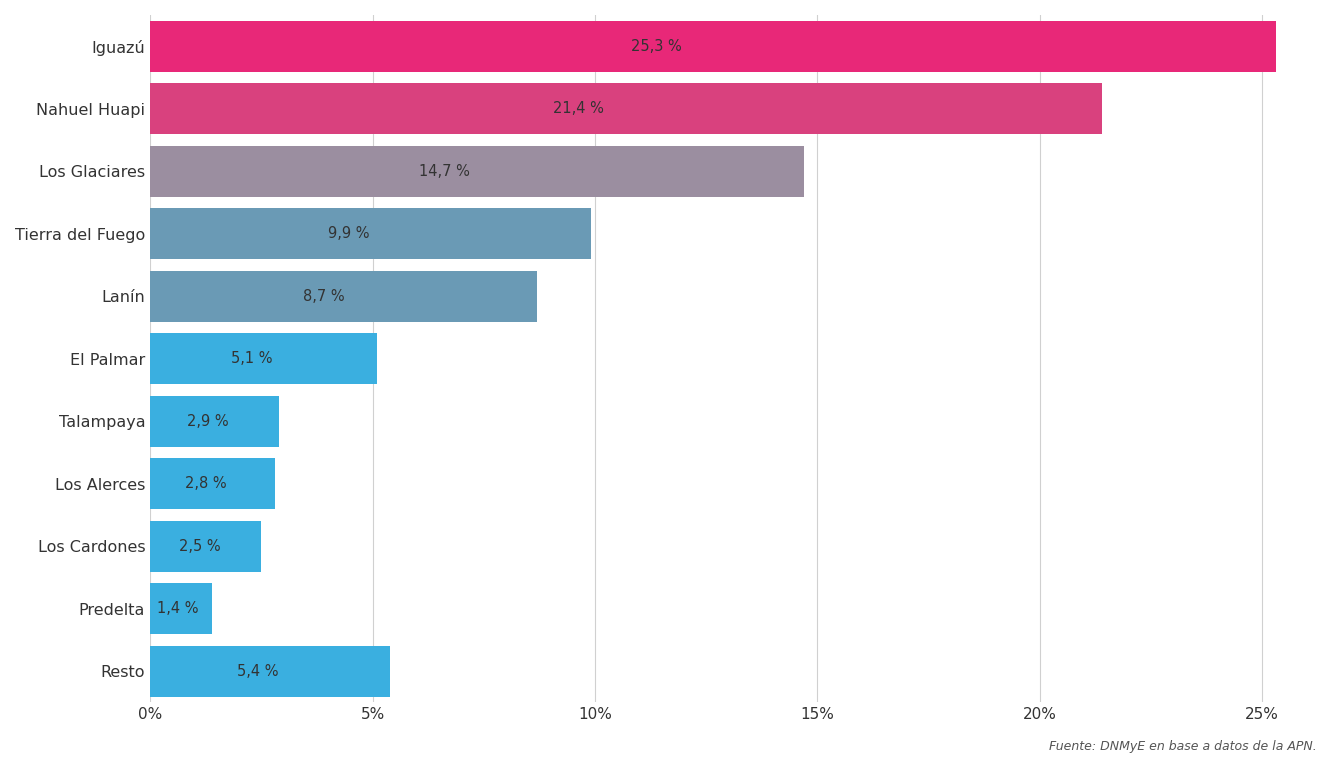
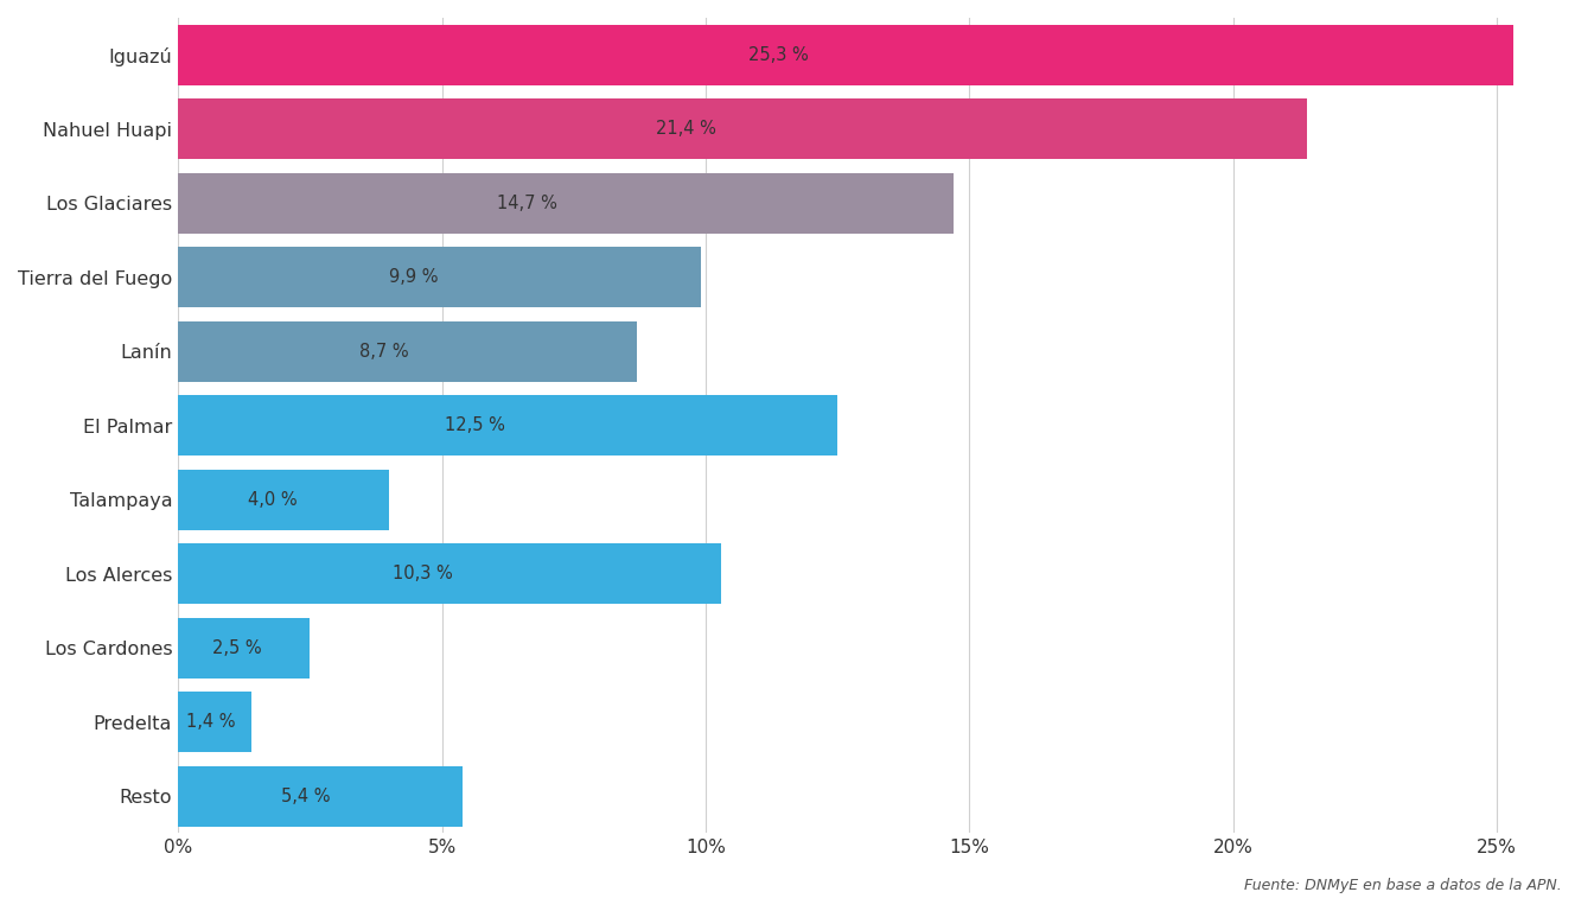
El Palmar: 5,1 -> 12,5
Talampaya: 2,9 -> 4,0
Los Alerces: 2,8 -> 10,3
